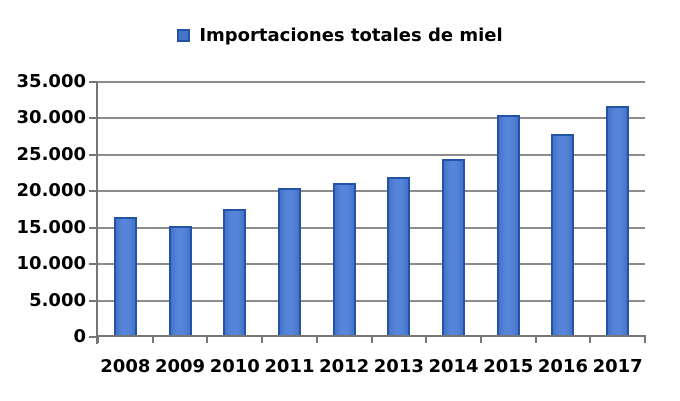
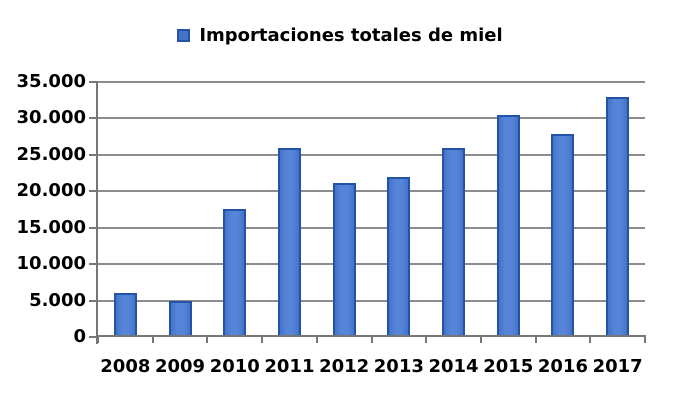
2008: 16000 -> 6000
2009: 15000 -> 5000
2011: 20000 -> 26000
2014: 24000 -> 26000
2017: 32000 -> 33000
